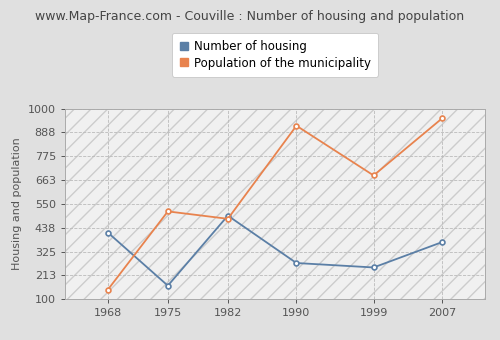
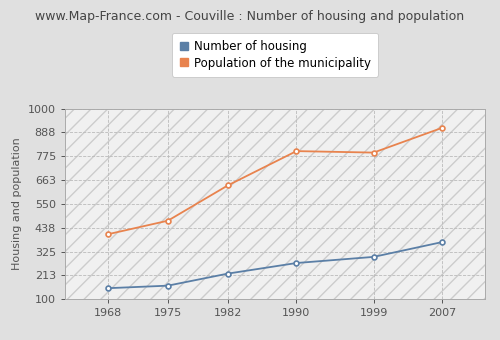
Number of housing/1968: 415 -> 152
Population of the municipality/1968: 145 -> 407
Population of the municipality/1975: 515 -> 471
Number of housing/1982: 495 -> 221
Population of the municipality/1982: 480 -> 638
Population of the municipality/1990: 920 -> 800
Number of housing/1999: 250 -> 300
Population of the municipality/1999: 685 -> 793
Population of the municipality/2007: 955 -> 910
